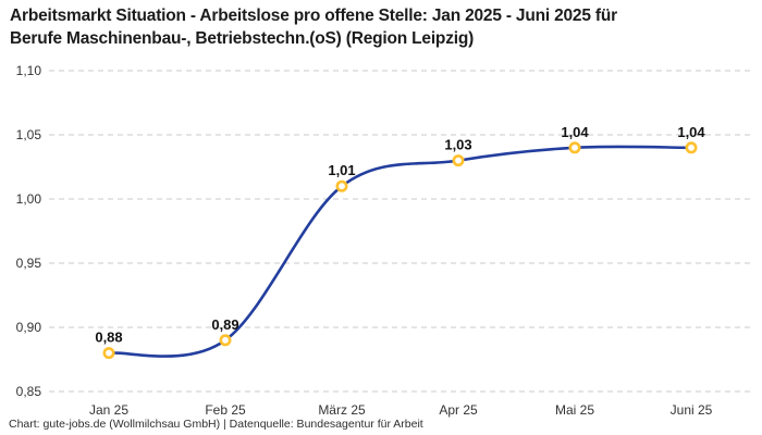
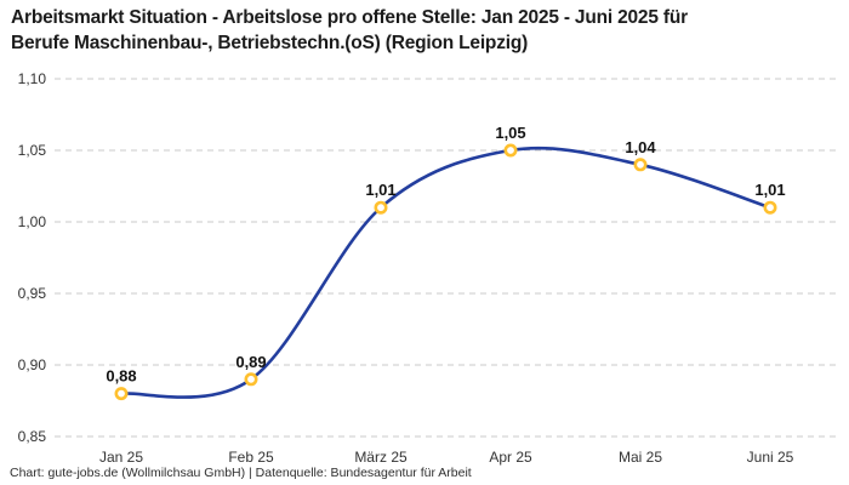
Apr 25: 1,03 -> 1,05
Juni 25: 1,04 -> 1,01
